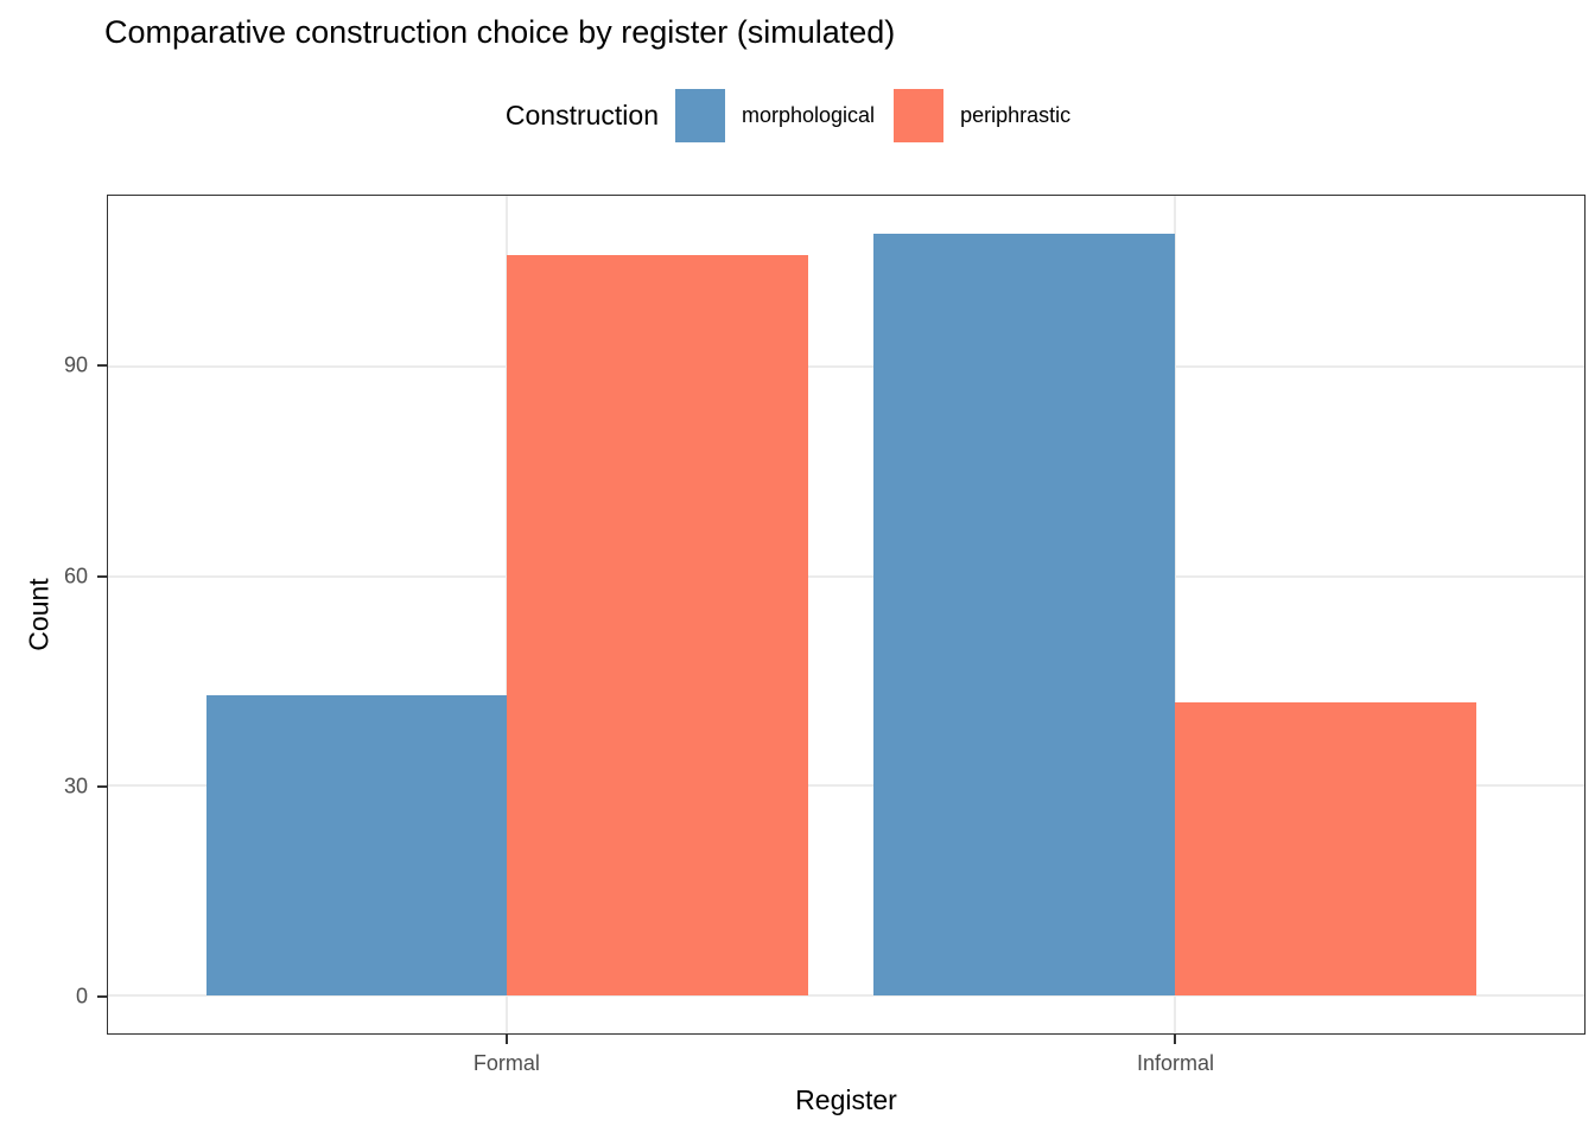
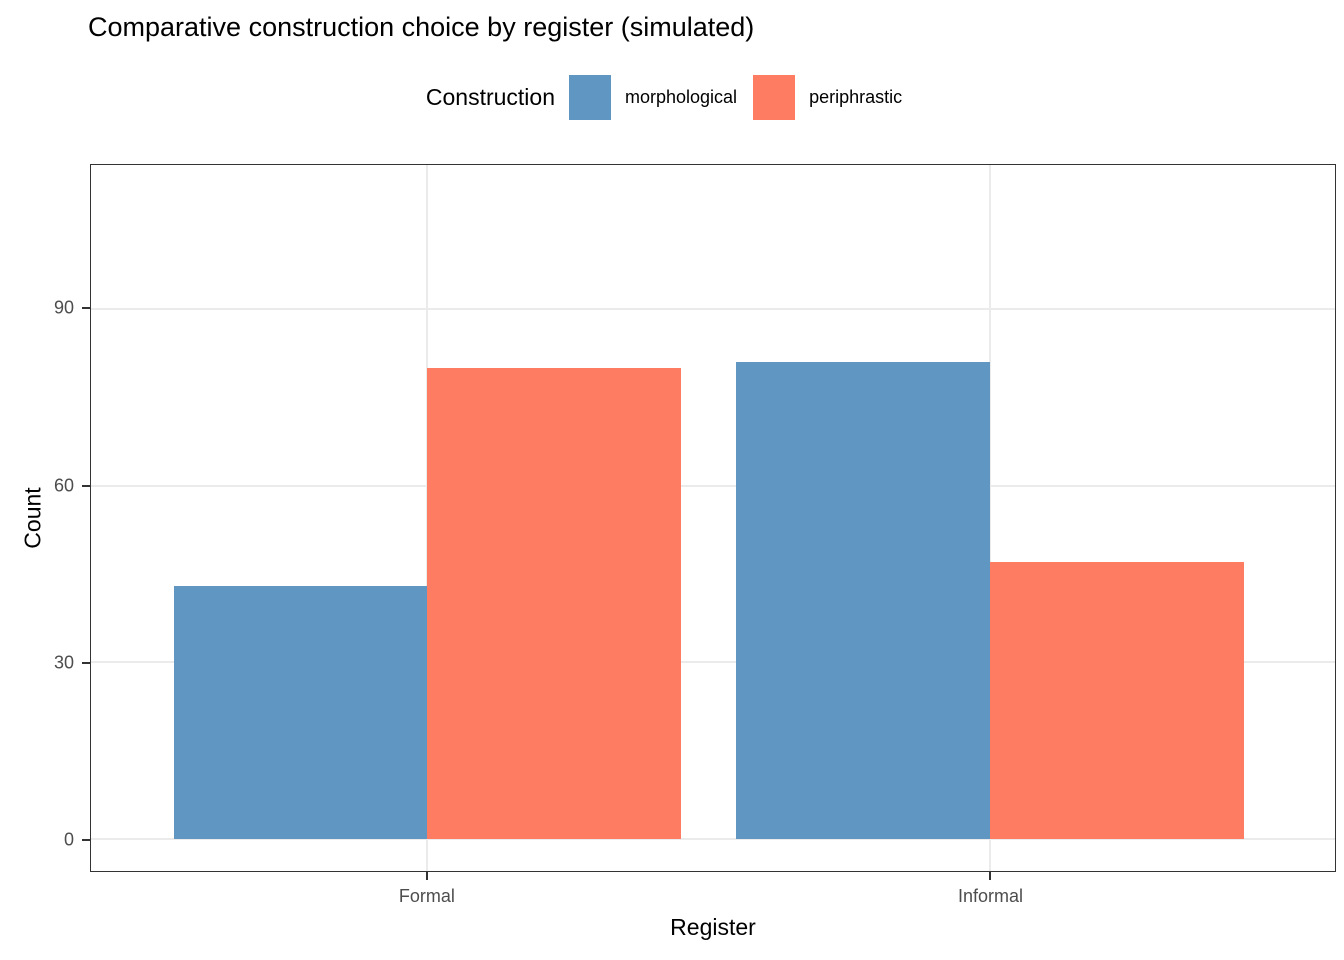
periphrastic/Formal: 106 -> 80
morphological/Informal: 109 -> 81
periphrastic/Informal: 42 -> 47
